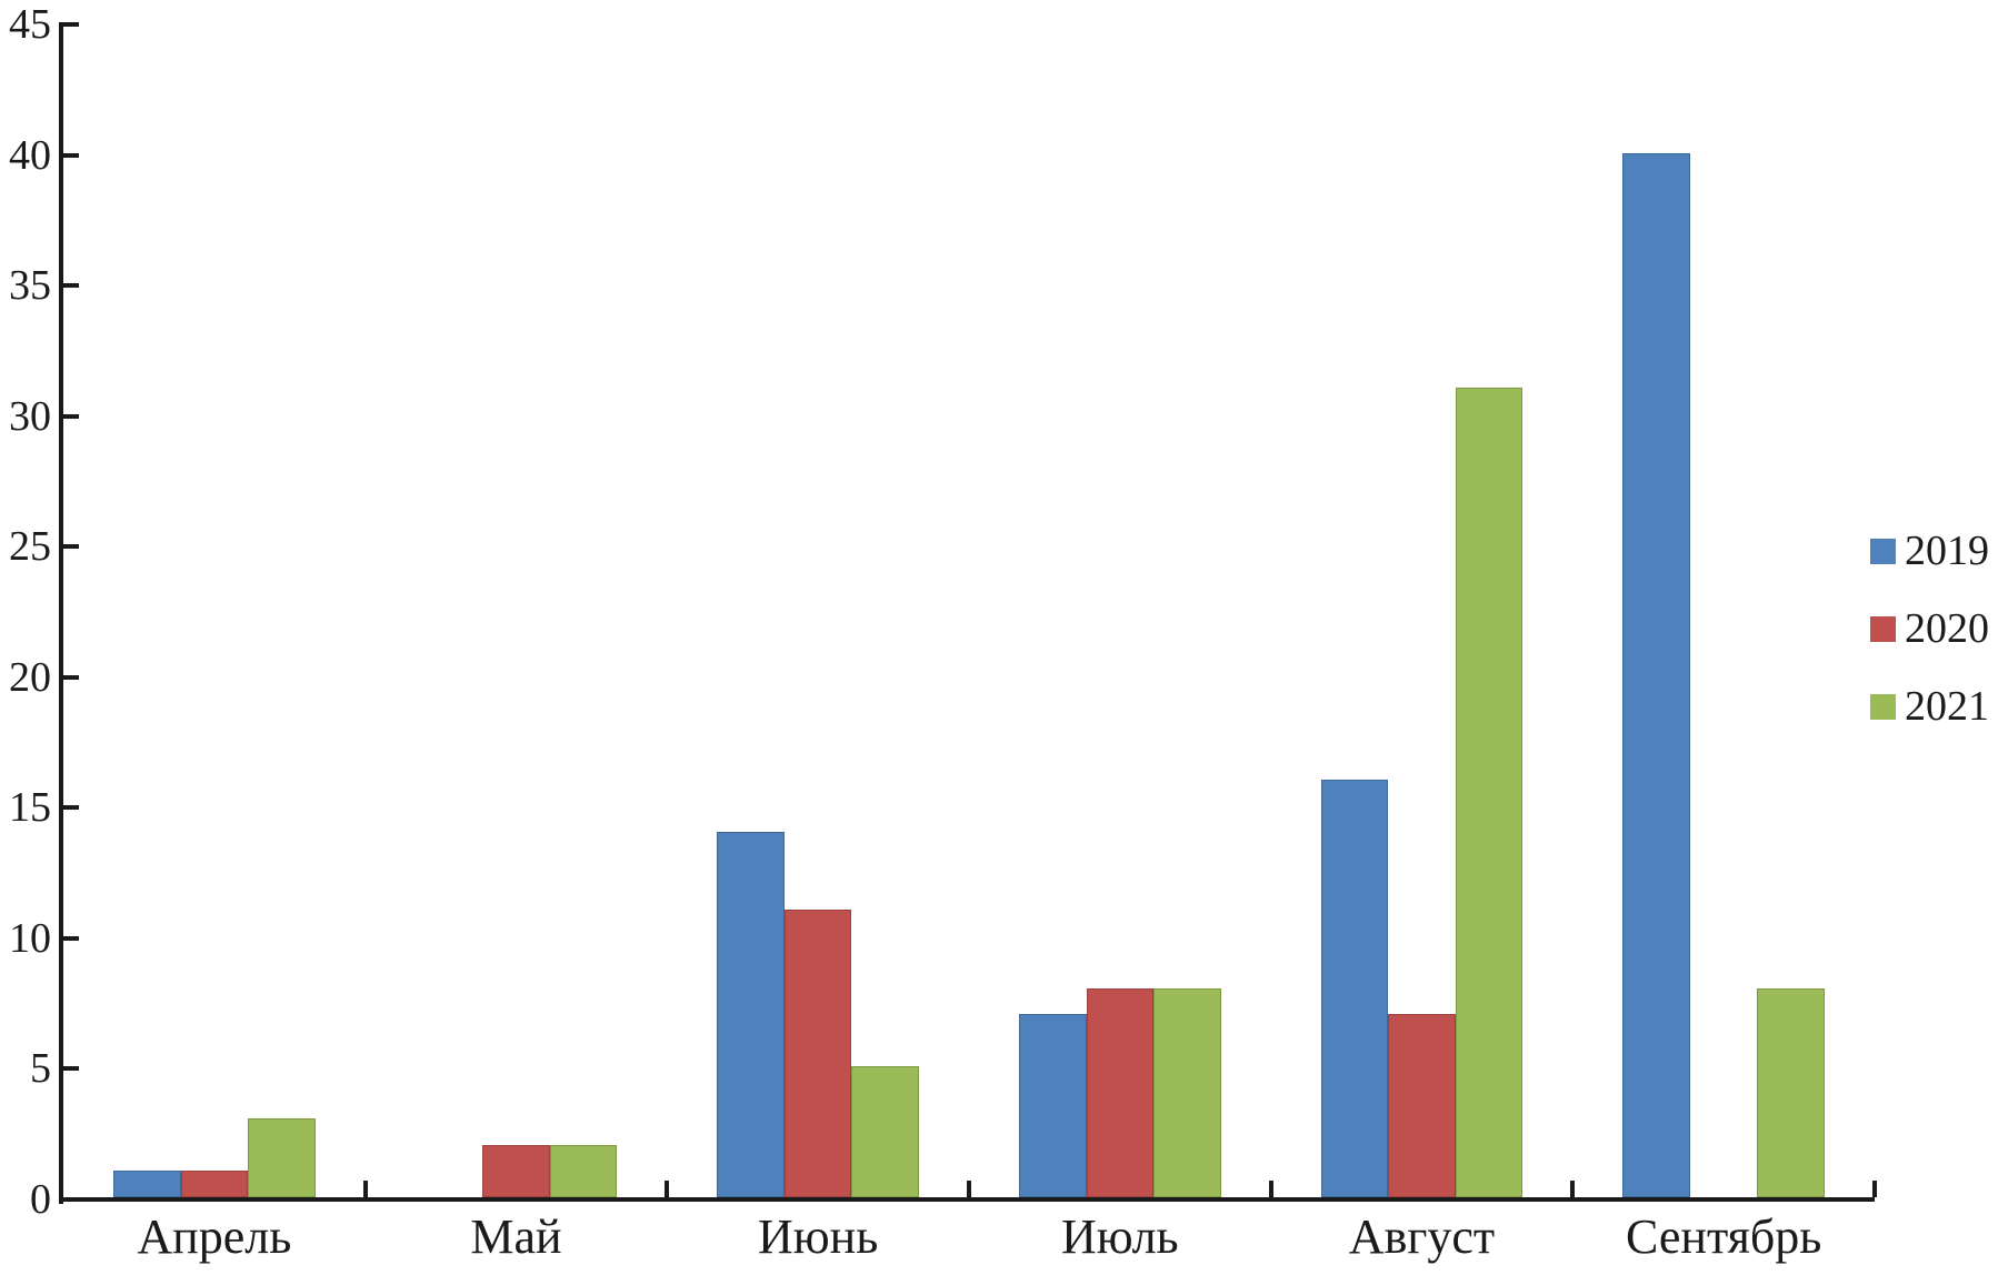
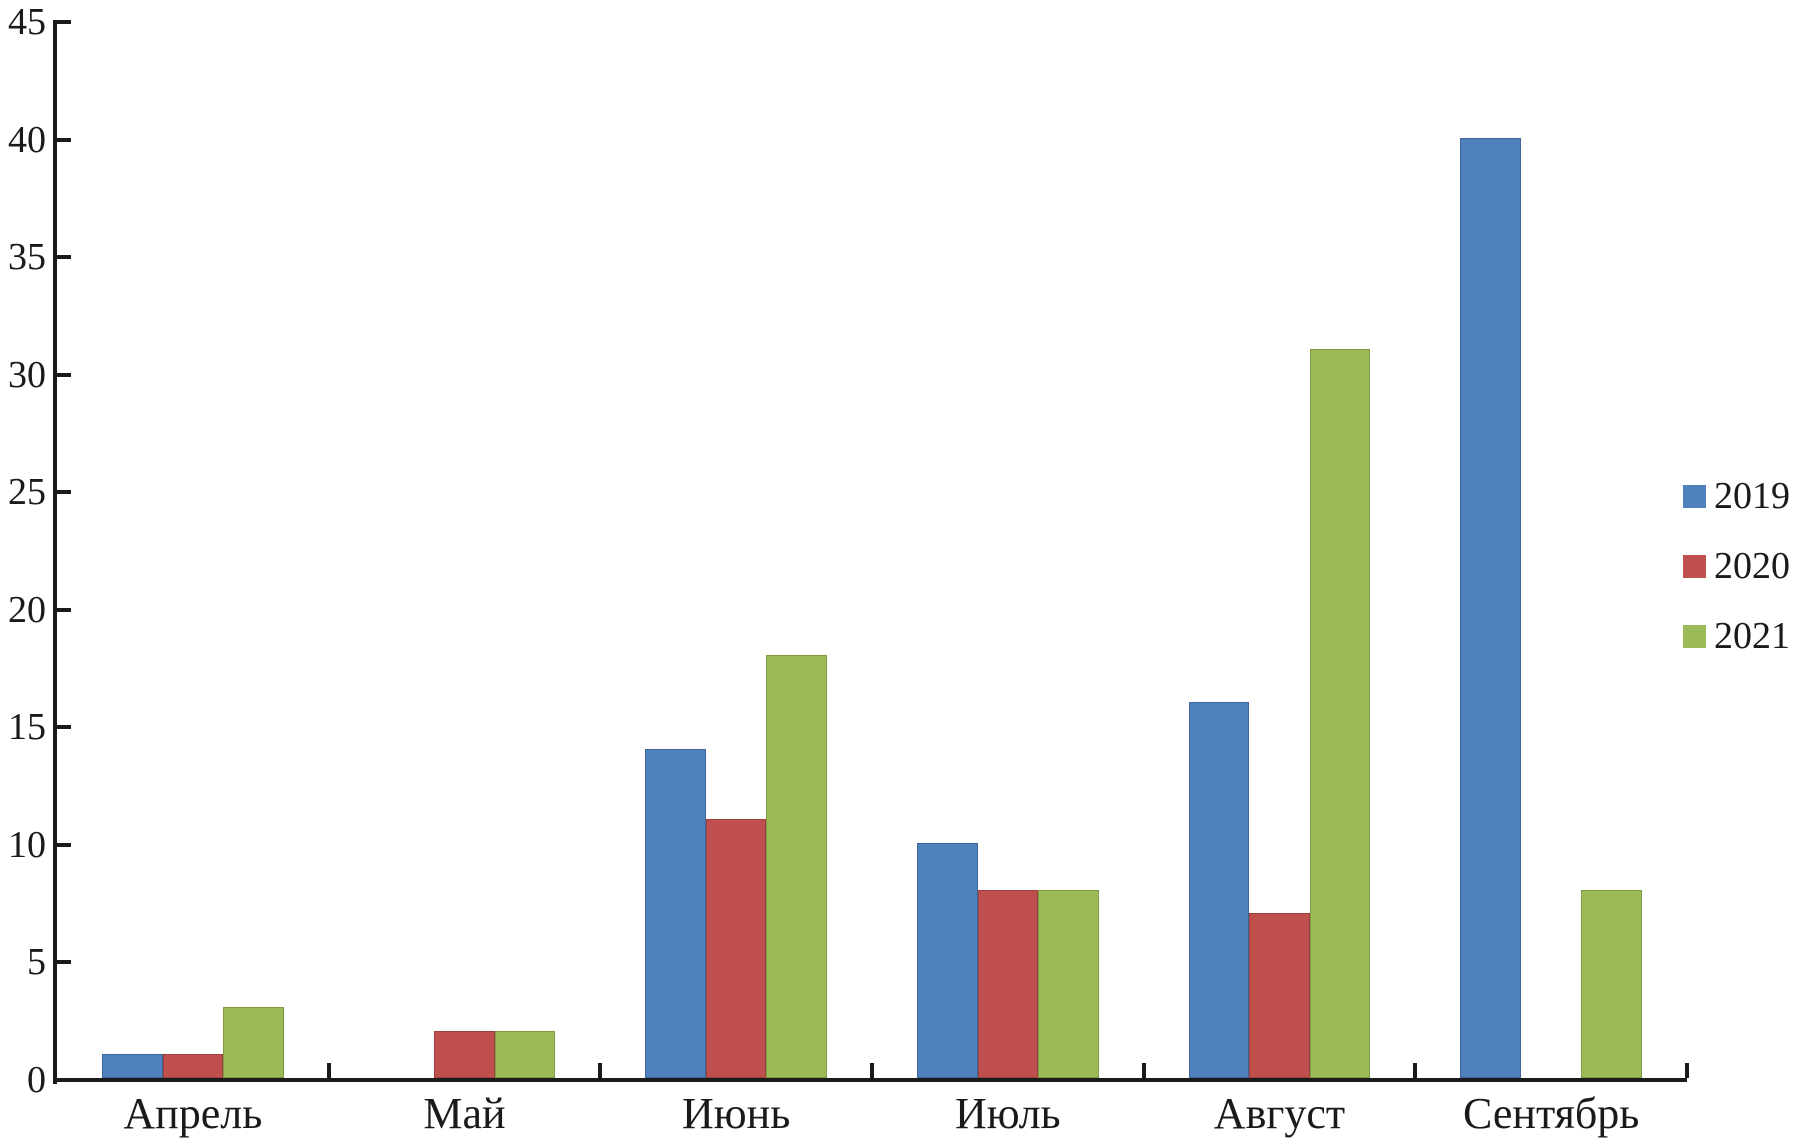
2021/Июнь: 5 -> 18
2019/Июль: 7 -> 10
